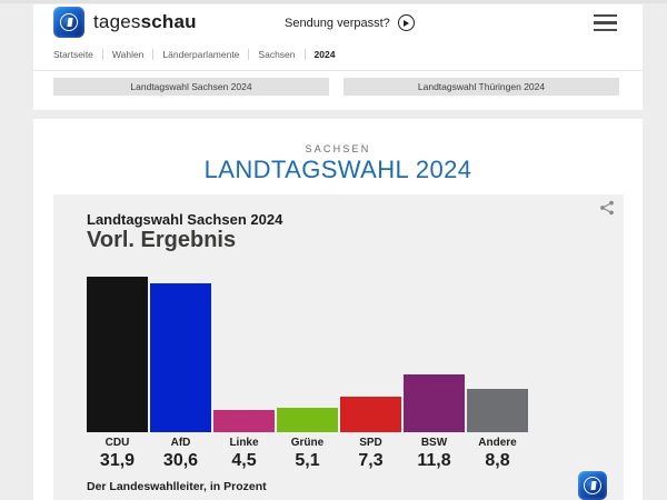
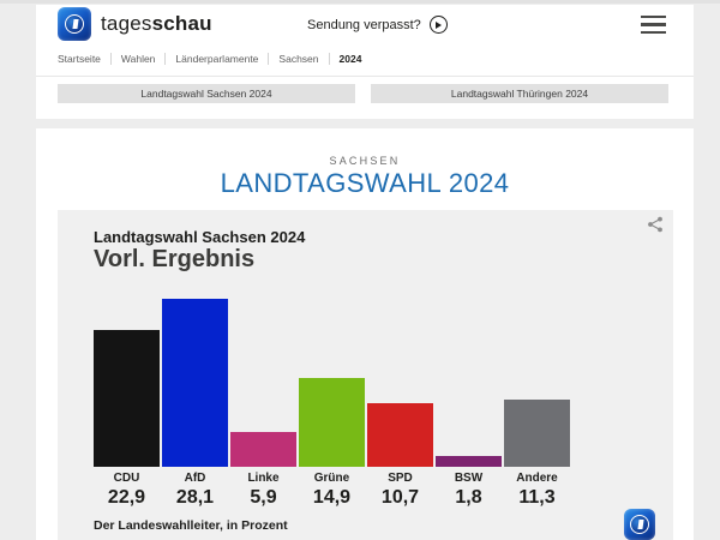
CDU: 31,9 -> 22,9
AfD: 30,6 -> 28,1
Linke: 4,5 -> 5,9
Grüne: 5,1 -> 14,9
SPD: 7,3 -> 10,7
BSW: 11,8 -> 1,8
Andere: 8,8 -> 11,3
